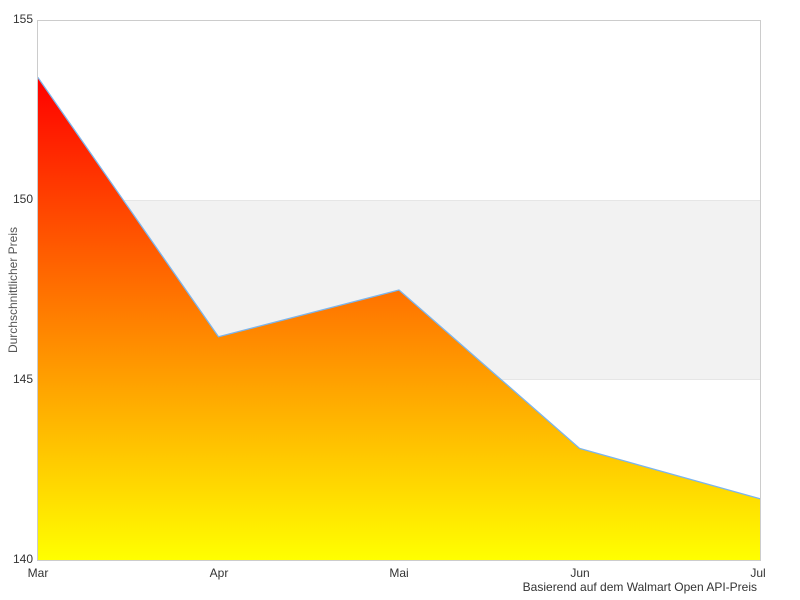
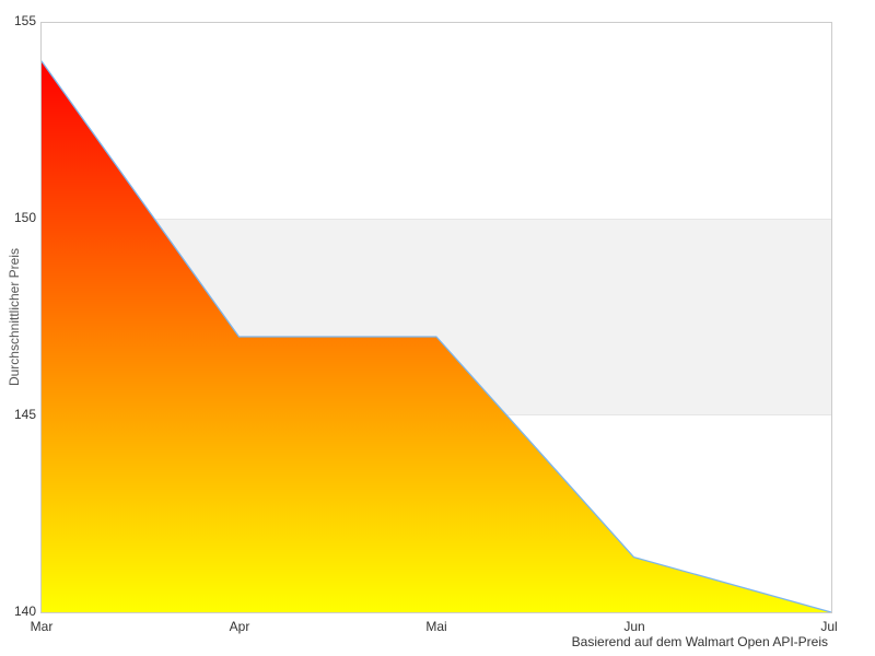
Mar: 153.4 -> 154.0
Apr: 146.2 -> 147.0
Mai: 147.5 -> 147.0
Jun: 143.1 -> 141.4
Jul: 141.7 -> 140.0
